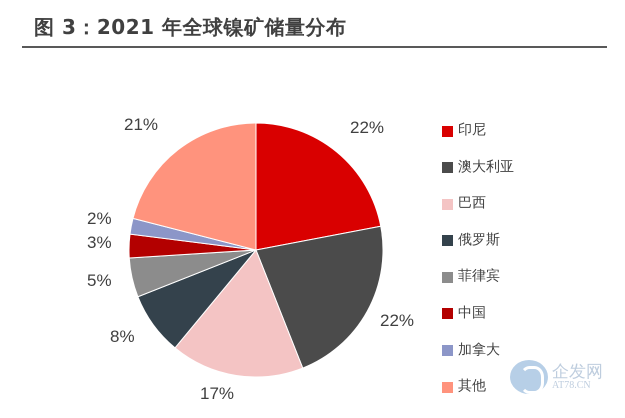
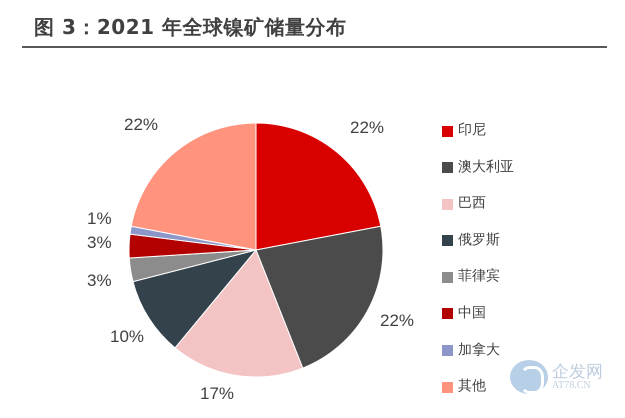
俄罗斯: 8% -> 10%
菲律宾: 5% -> 3%
加拿大: 2% -> 1%
其他: 21% -> 22%
